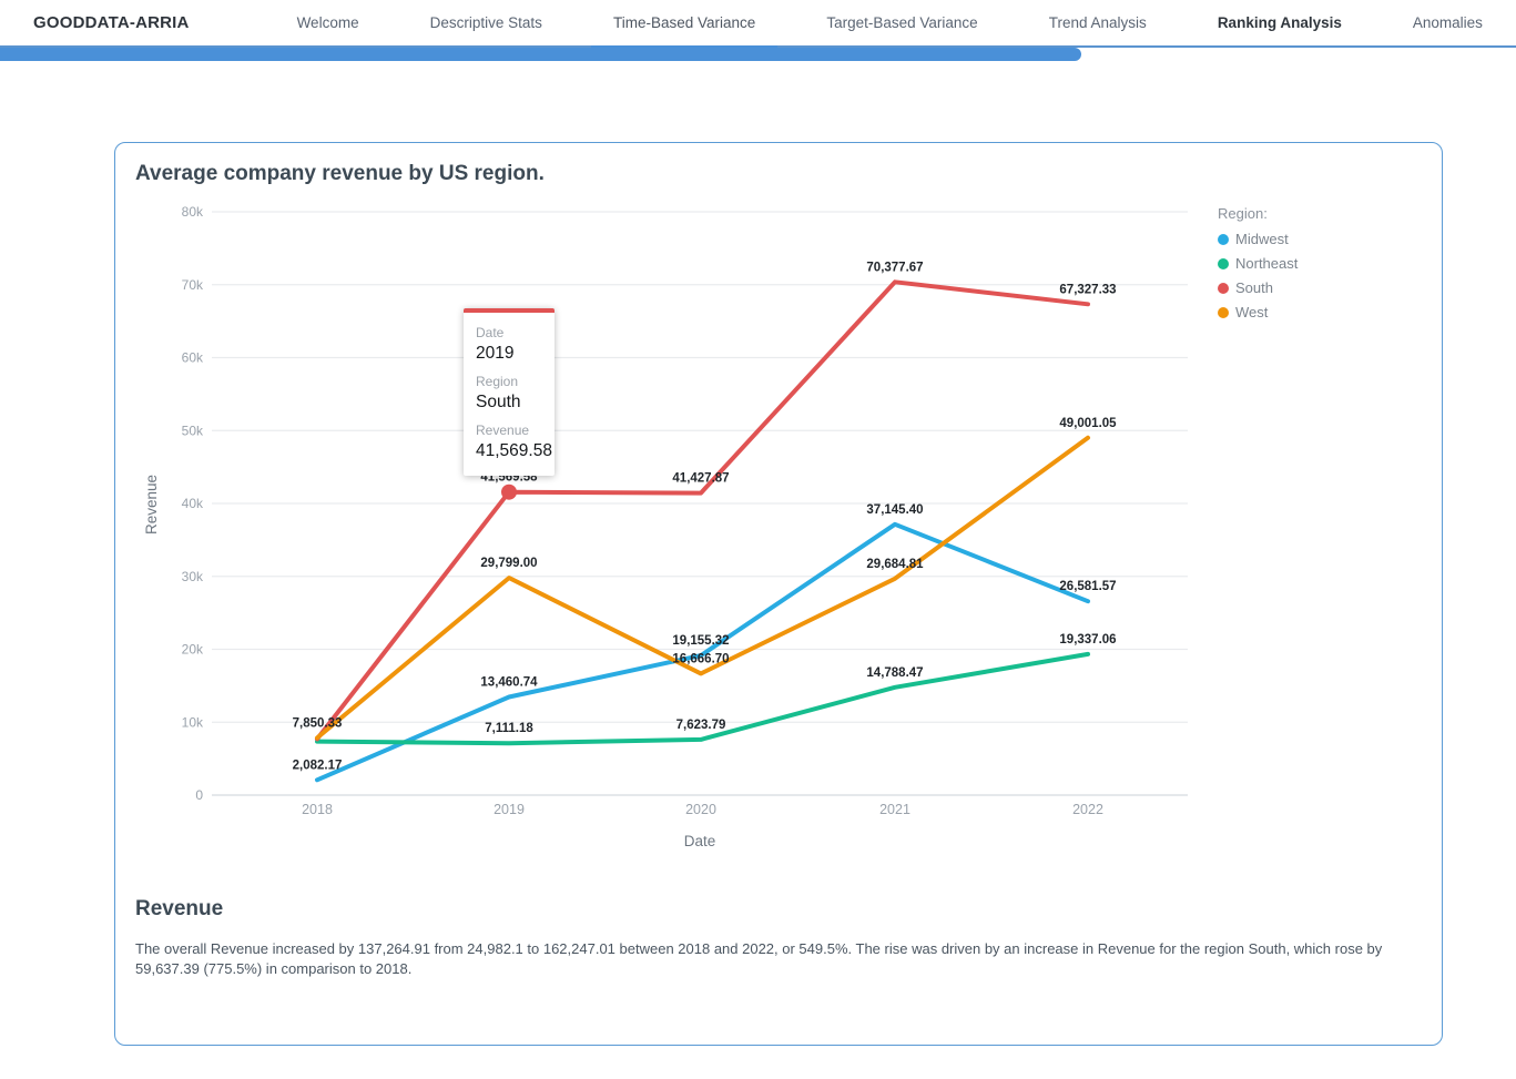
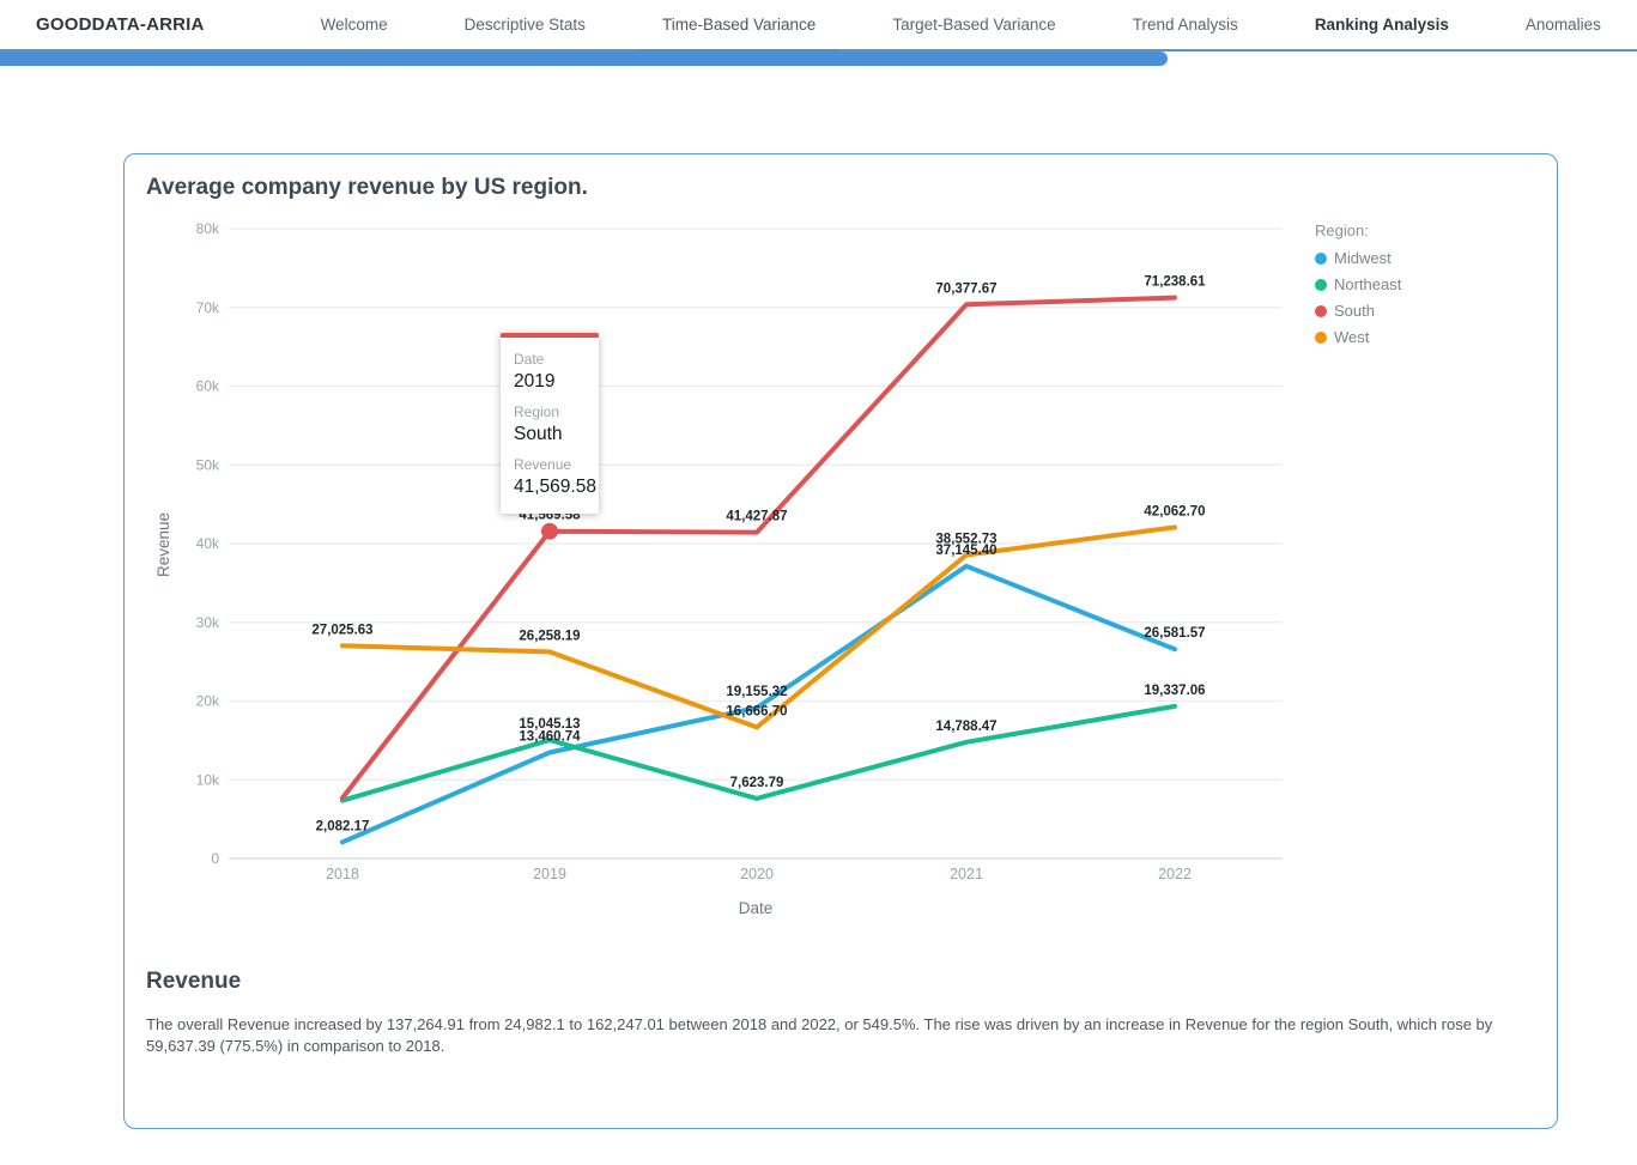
West/2018: 7,850.33 -> 27,025.63
Northeast/2019: 7,111.18 -> 15,045.13
West/2019: 29,799.00 -> 26,258.19
West/2021: 29,684.81 -> 38,552.73
South/2022: 67,327.33 -> 71,238.61
West/2022: 49,001.05 -> 42,062.70
